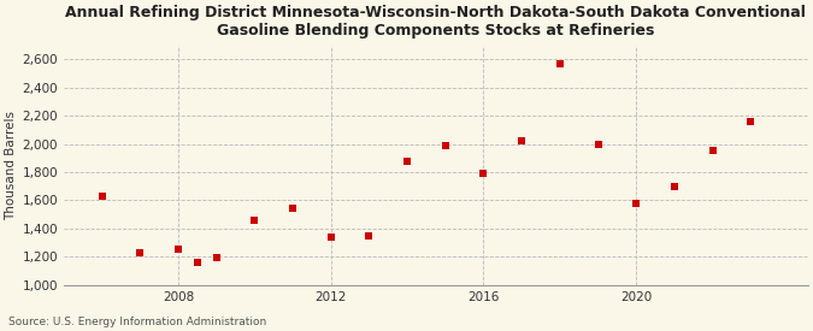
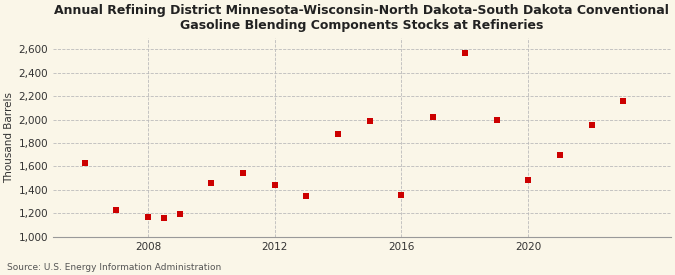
2008: 1,250 -> 1,170
2012: 1,340 -> 1,440
2016: 1,790 -> 1,360
2020: 1,580 -> 1,480
